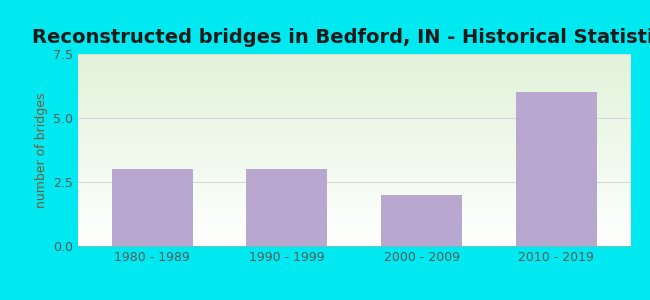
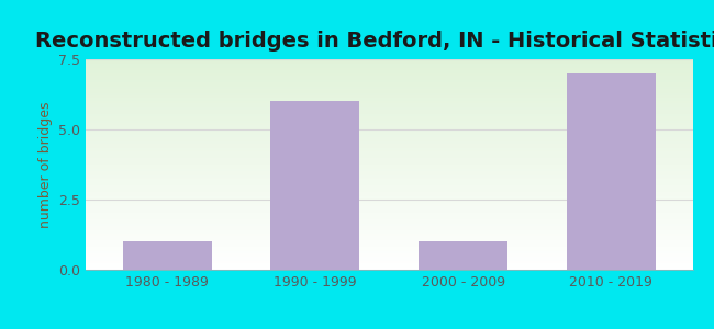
1980 - 1989: 3 -> 1
1990 - 1999: 3 -> 6
2000 - 2009: 2 -> 1
2010 - 2019: 6 -> 7
